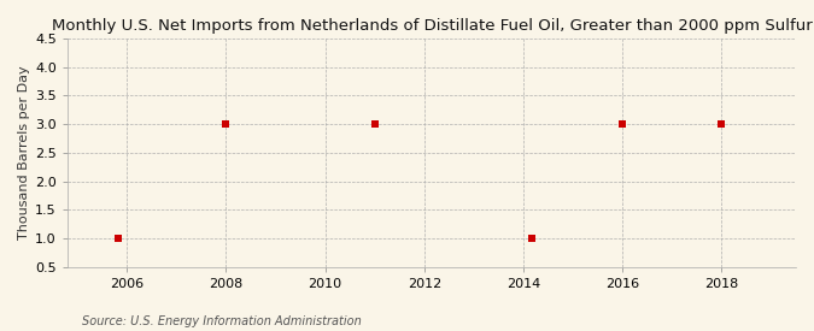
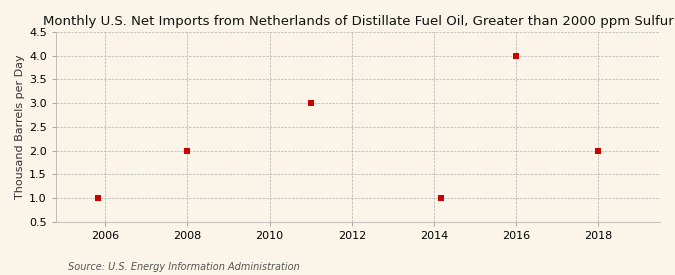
2008: 3 -> 2
2016: 3 -> 4
2018: 3 -> 2
